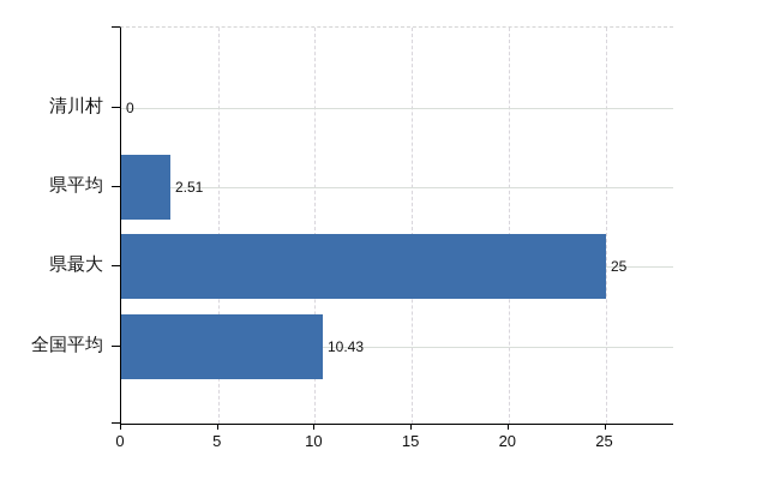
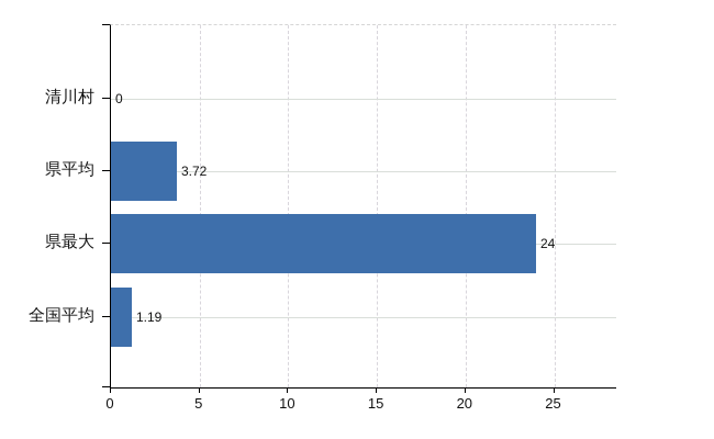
県平均: 2.51 -> 3.72
県最大: 25 -> 24
全国平均: 10.43 -> 1.19
